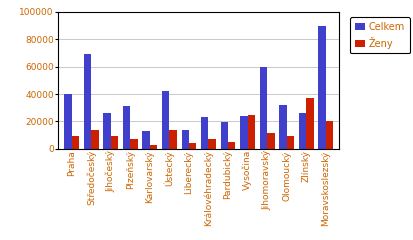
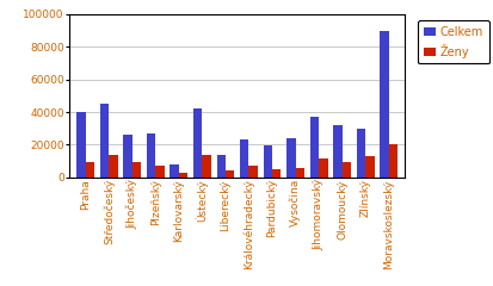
Celkem/Středočeský: 69000 -> 45000
Celkem/Plzeňský: 31000 -> 27000
Celkem/Karlovarský: 13000 -> 8000
Ženy/Vysočina: 25000 -> 6000
Celkem/Jihomoravský: 60000 -> 38000
Celkem/Zlínský: 26000 -> 30000
Ženy/Zlínský: 37000 -> 13000
